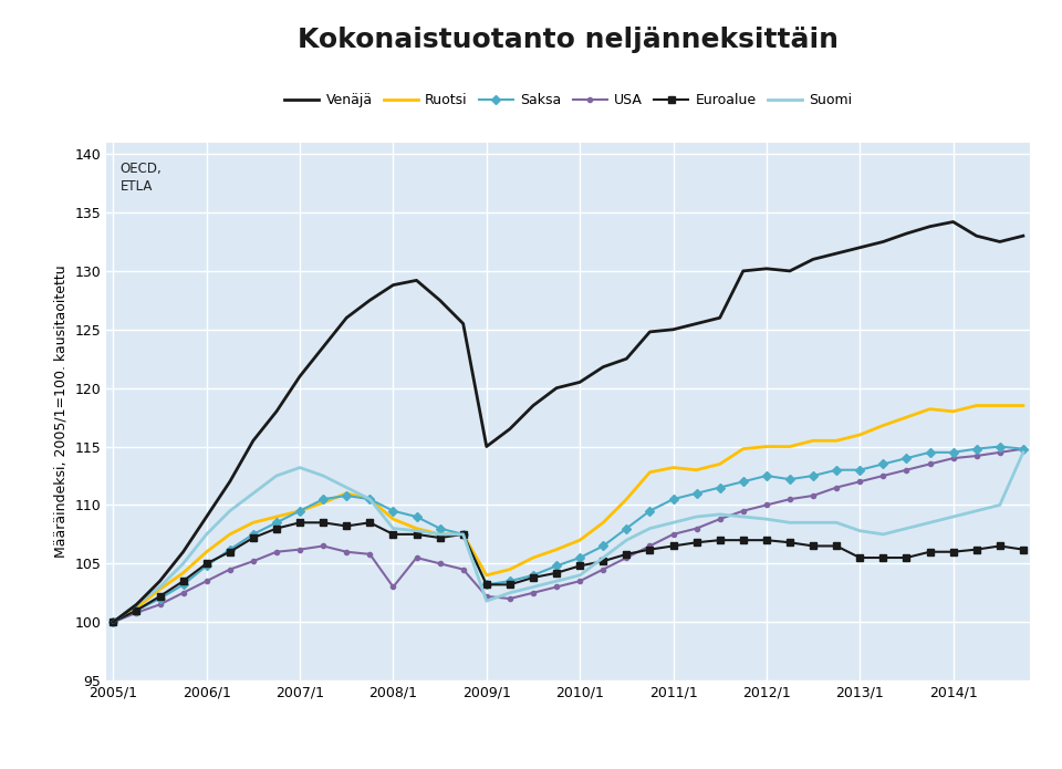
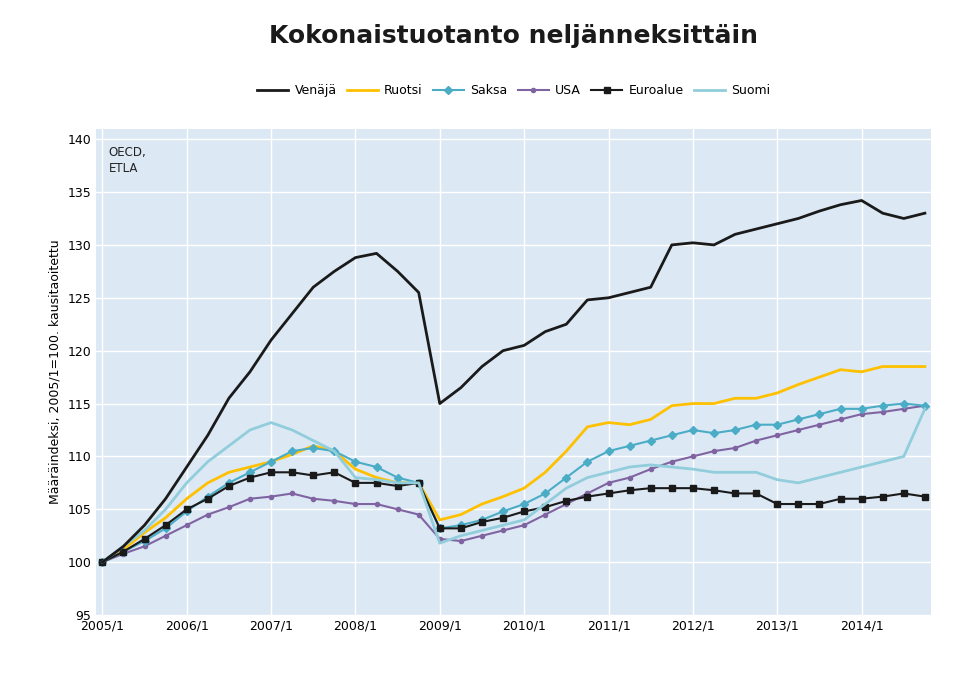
USA/2008/1: 103.0 -> 105.5
